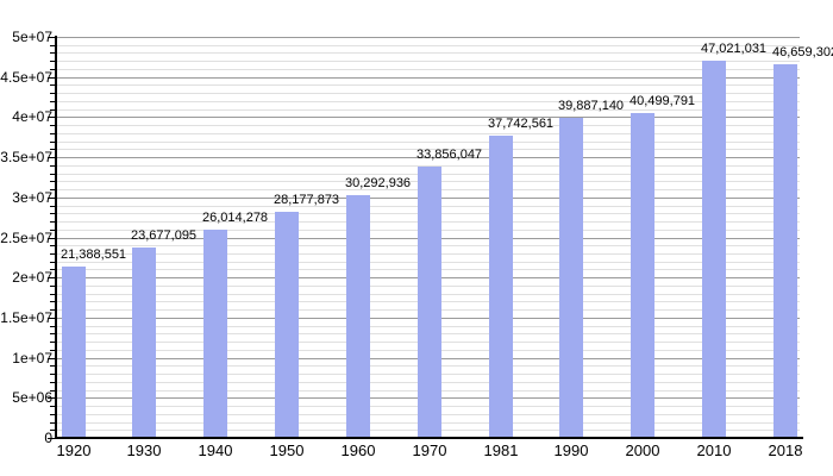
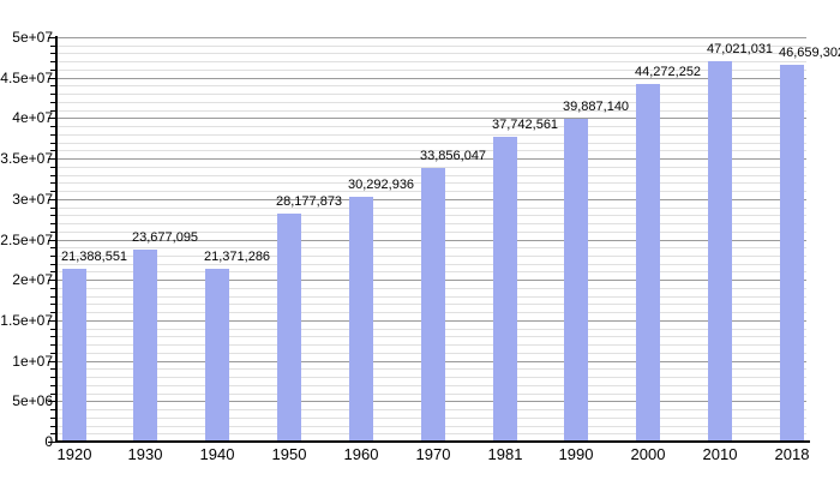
1940: 26,014,278 -> 21,371,286
2000: 40,499,791 -> 44,272,252
